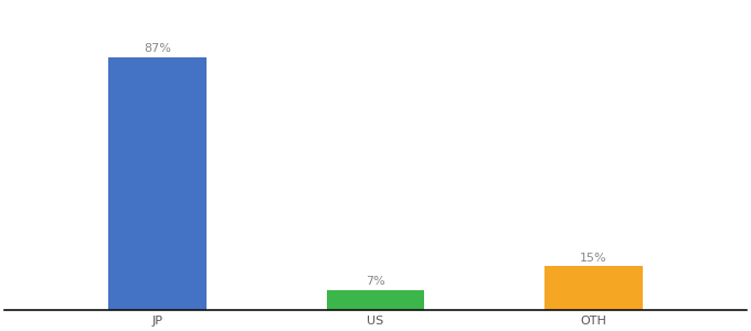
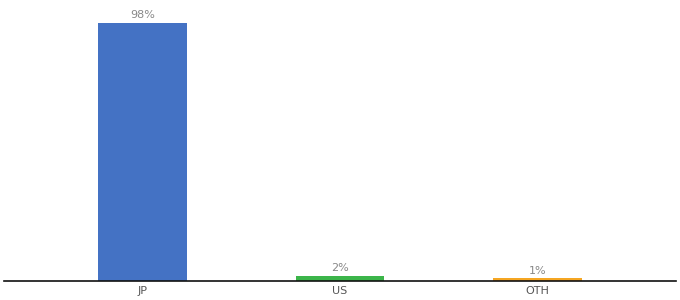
JP: 87% -> 98%
US: 7% -> 2%
OTH: 15% -> 1%
